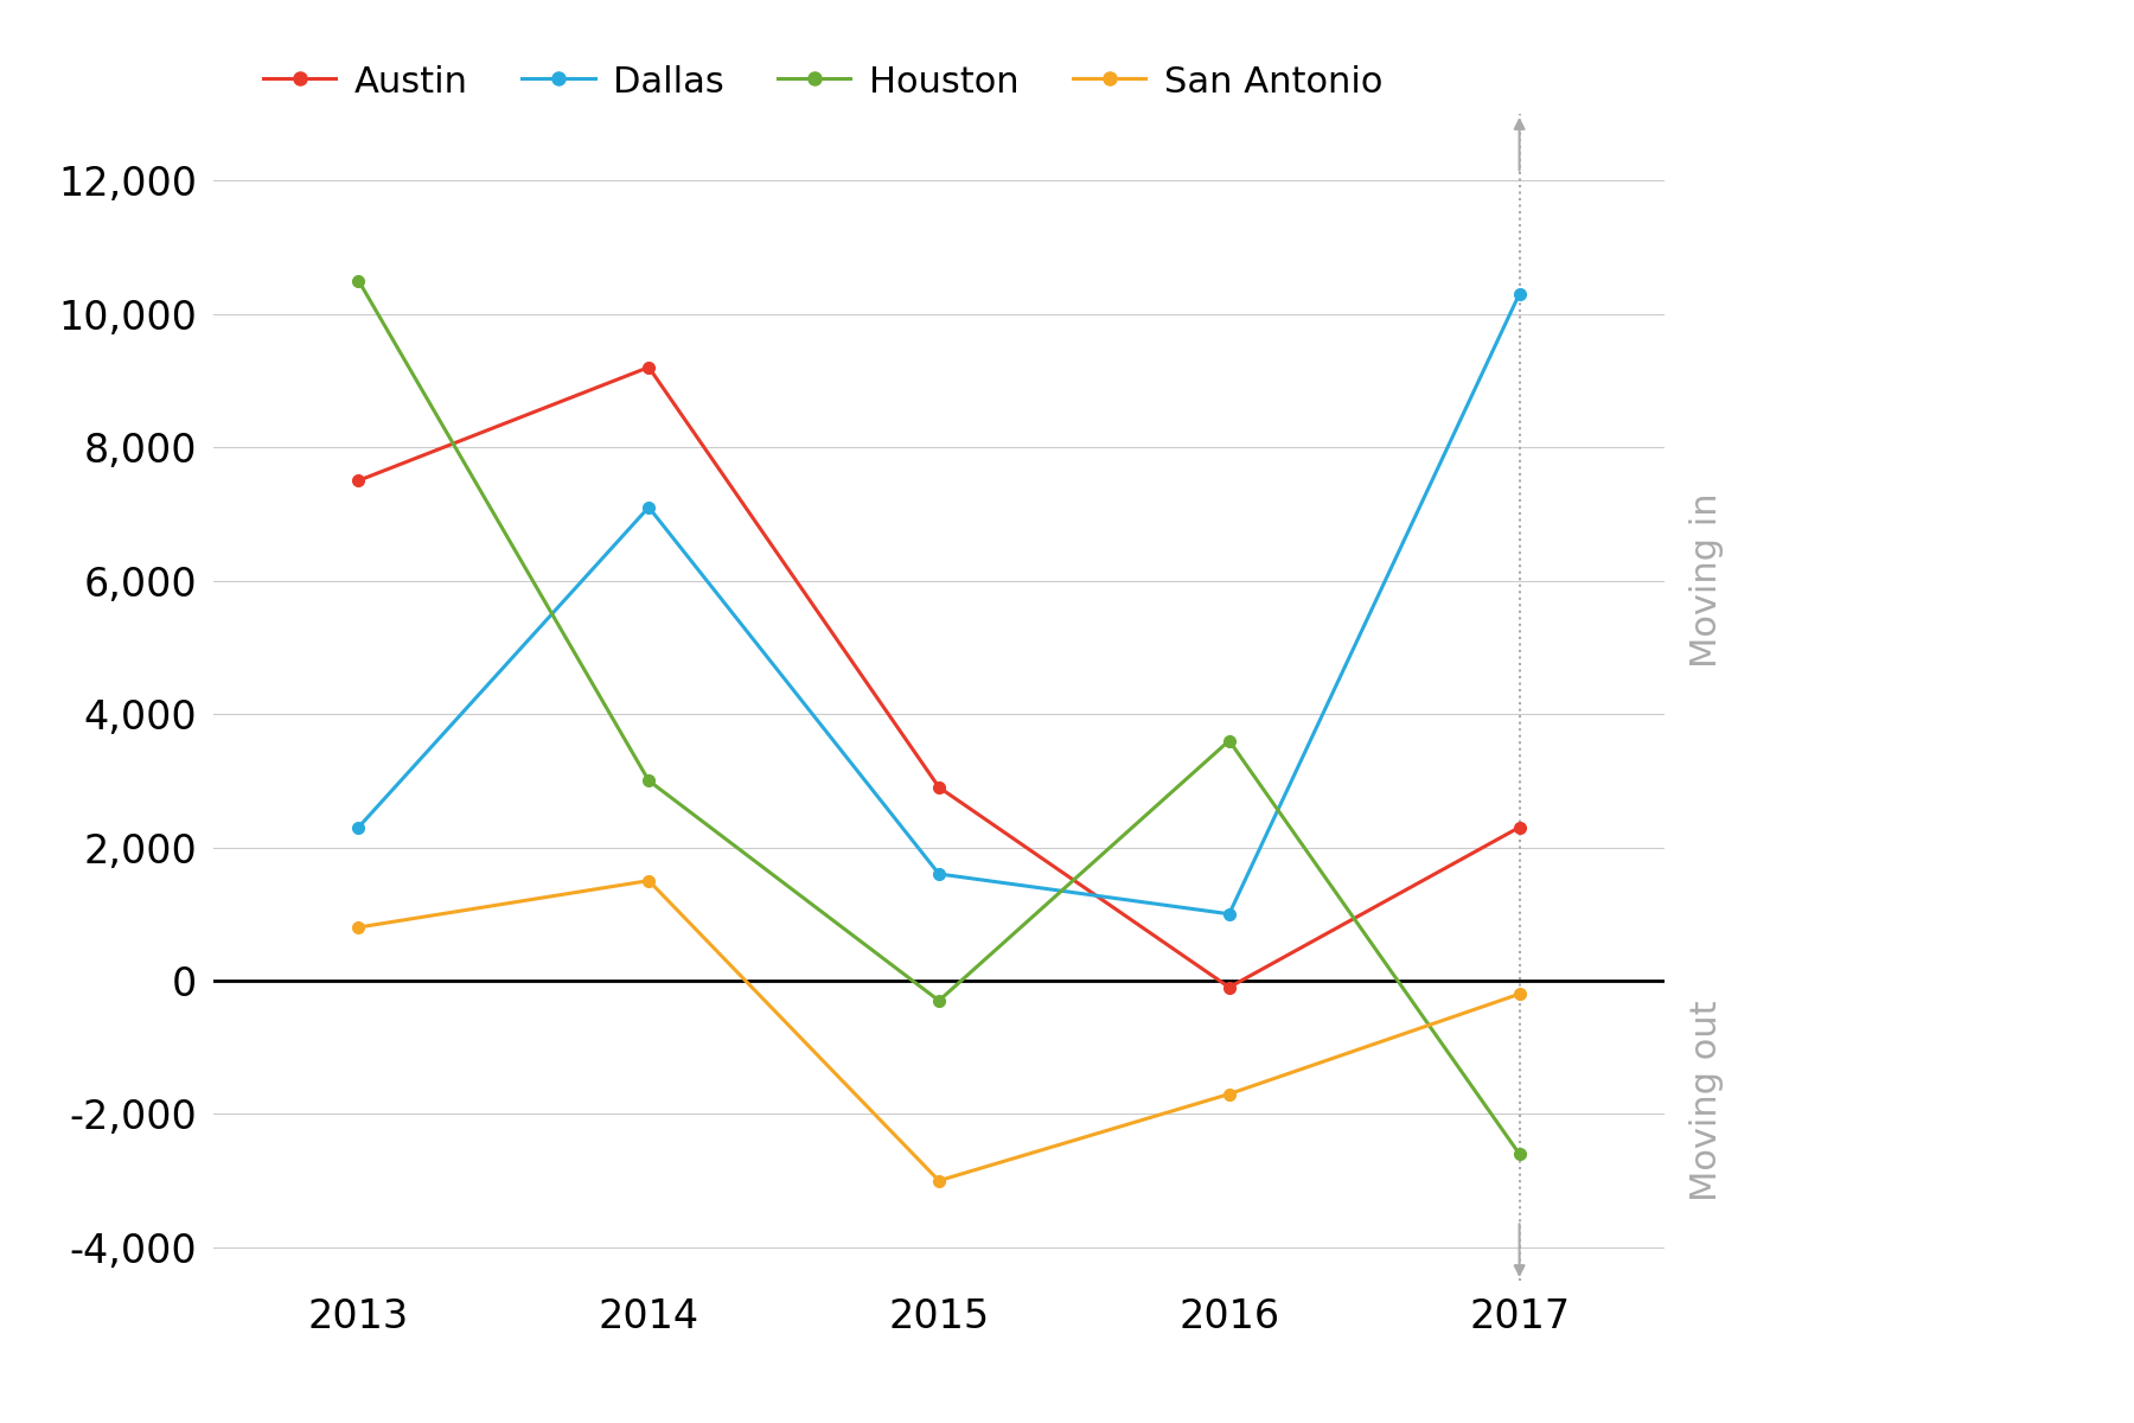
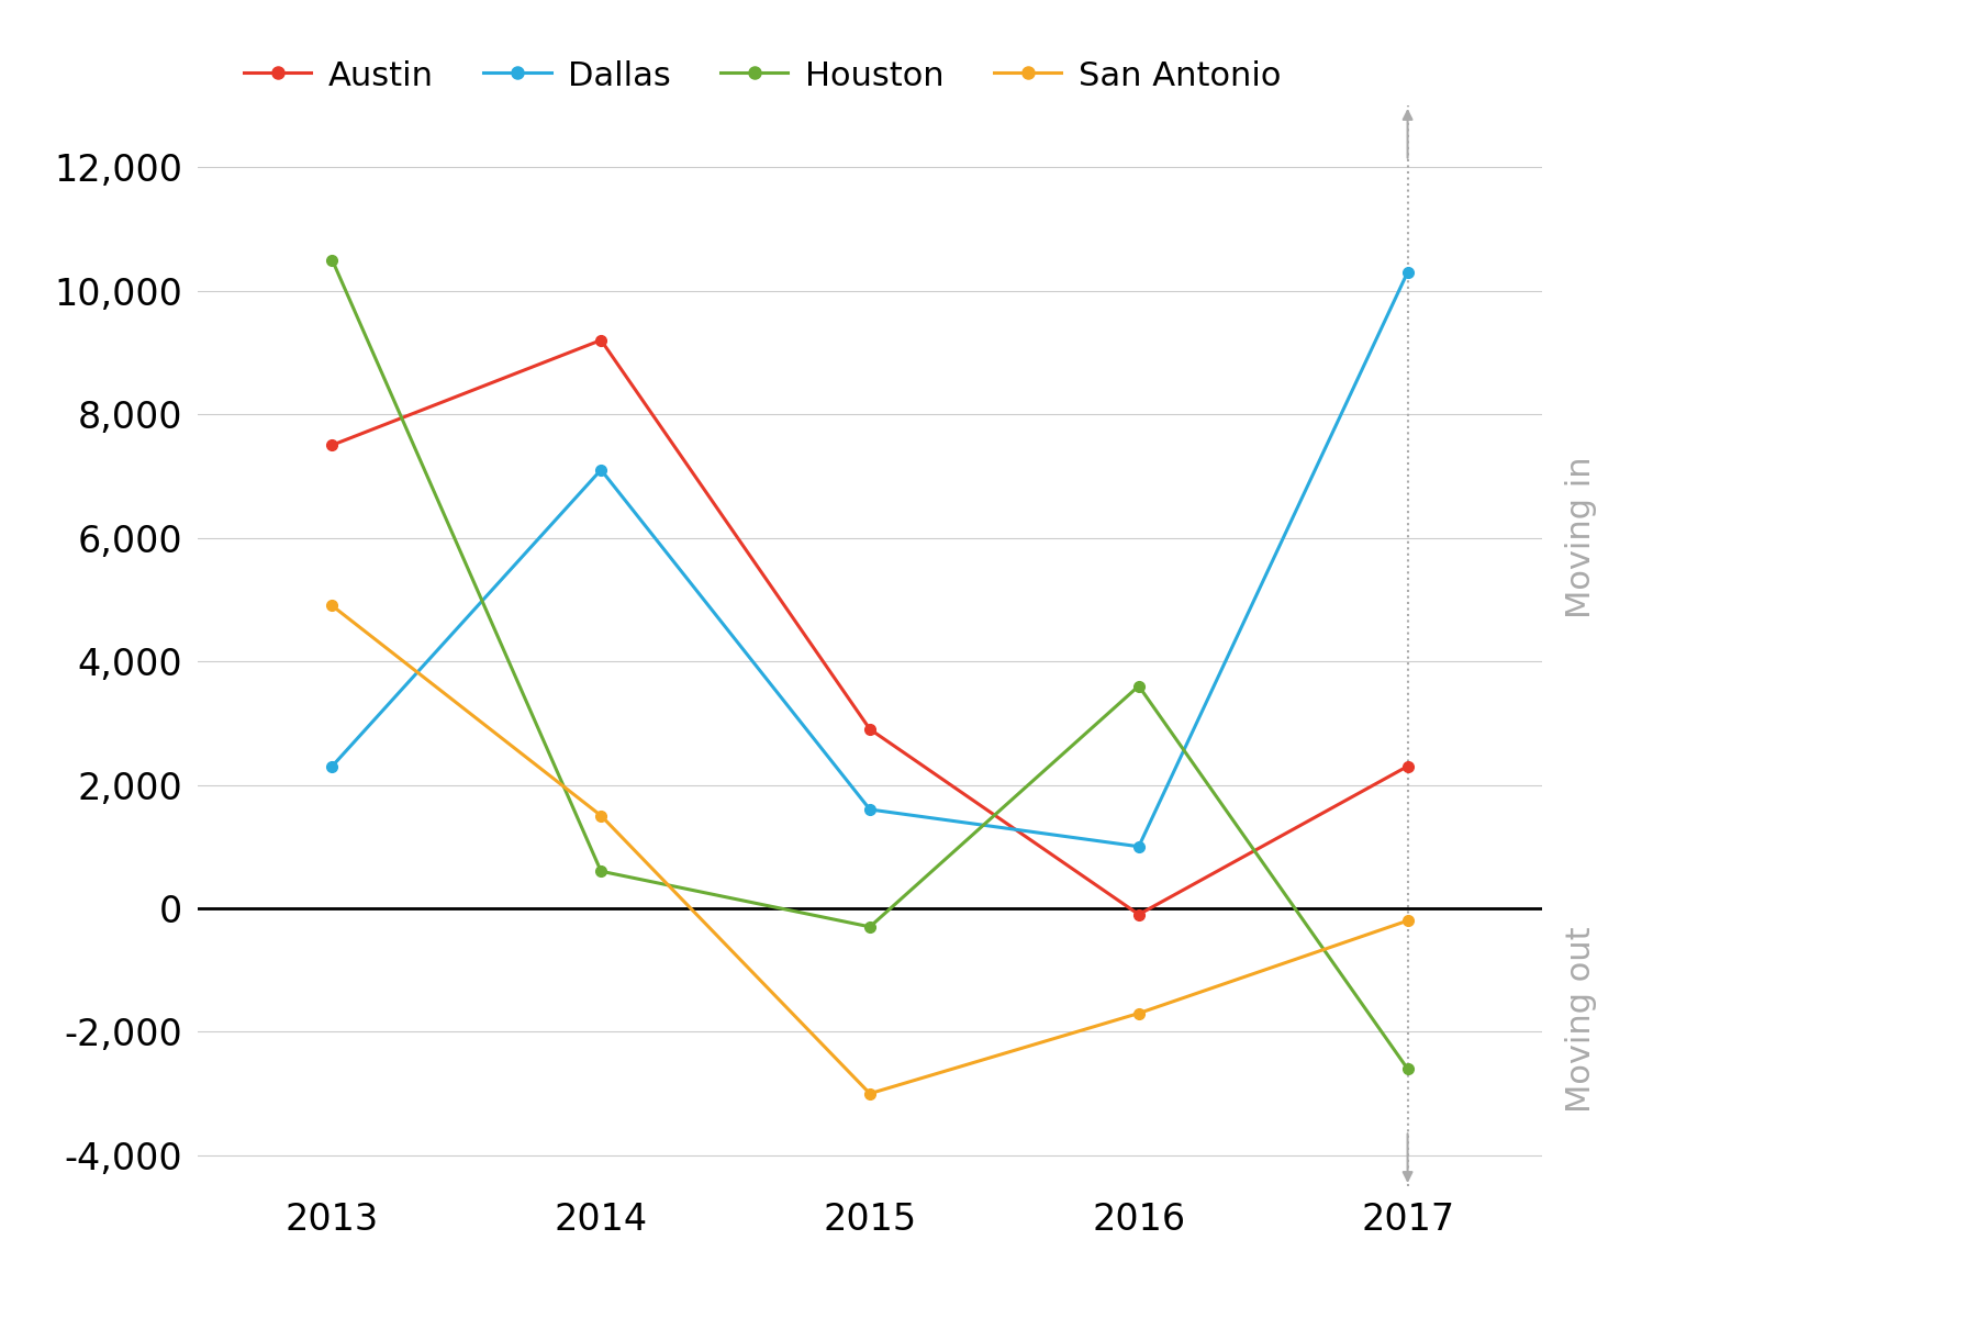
San Antonio/2013: 800 -> 4,900
Houston/2014: 3,000 -> 600
